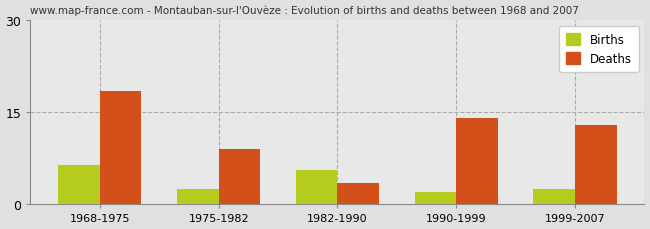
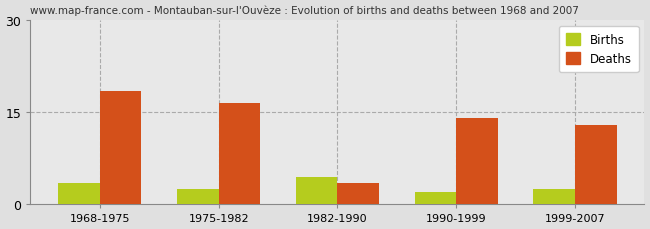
Births/1968-1975: 6.4 -> 3.5
Deaths/1975-1982: 9.0 -> 16.5
Births/1982-1990: 5.6 -> 4.5
